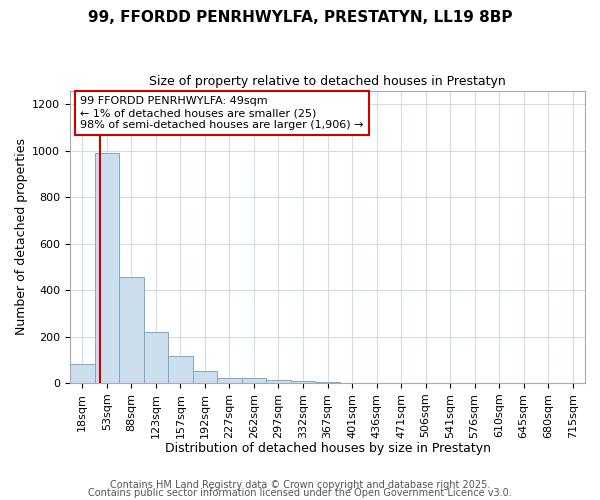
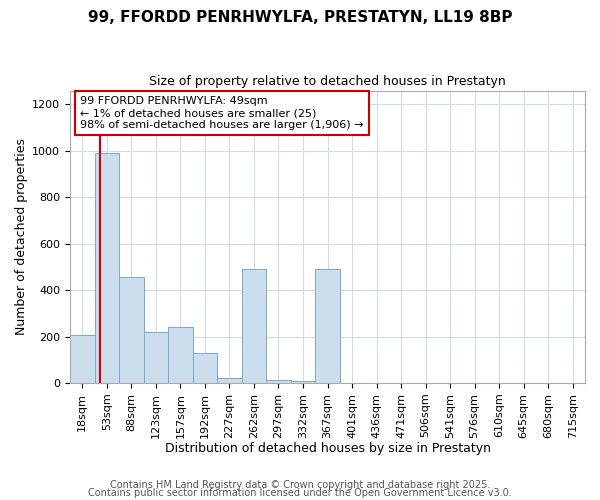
18sqm: 80 -> 205
157sqm: 115 -> 240
192sqm: 50 -> 130
262sqm: 20 -> 490
367sqm: 5 -> 490
